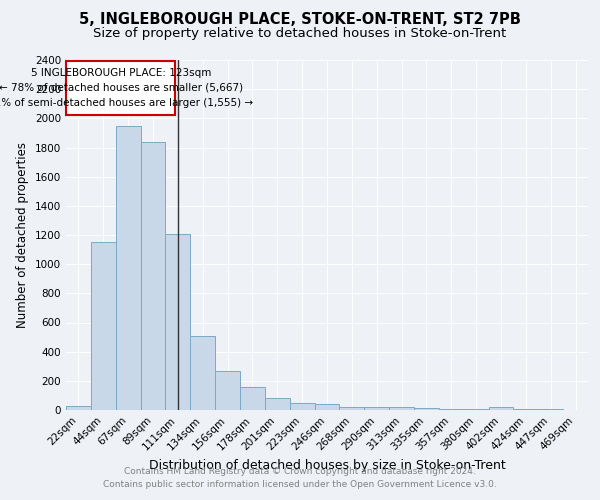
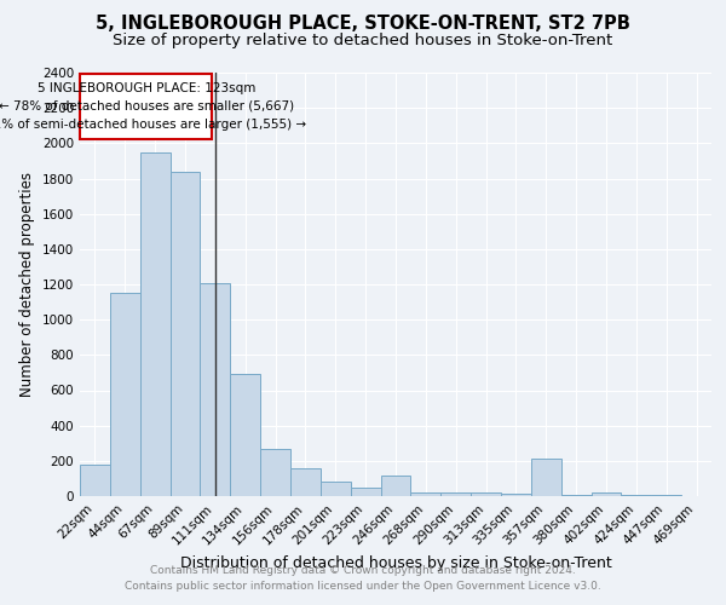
22sqm: 20 -> 180
134sqm: 510 -> 690
246sqm: 40 -> 120
357sqm: 10 -> 210
